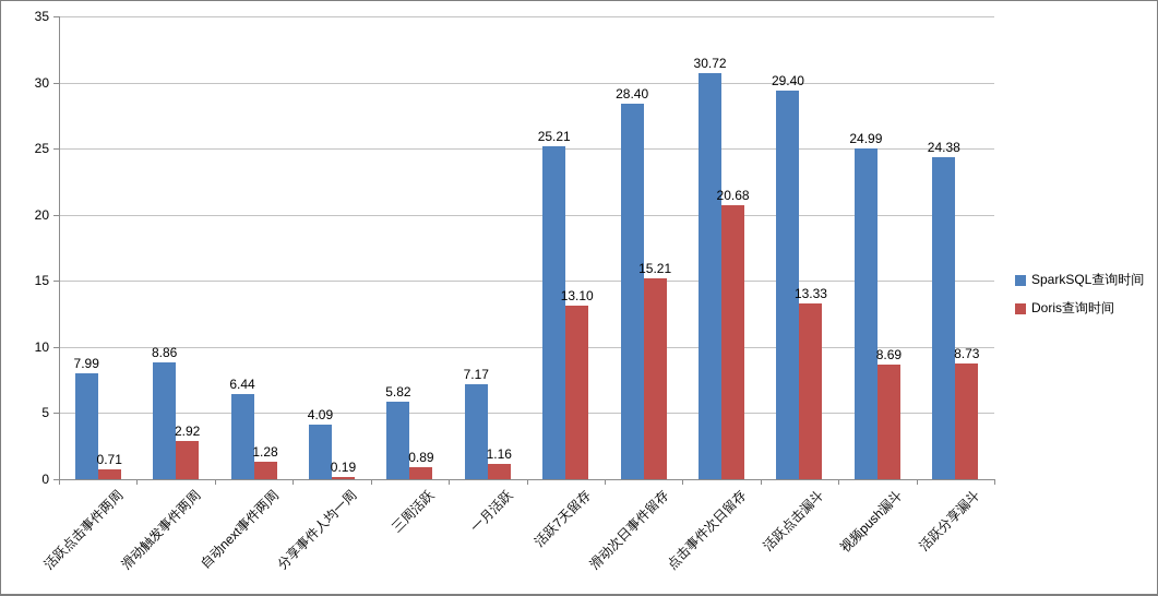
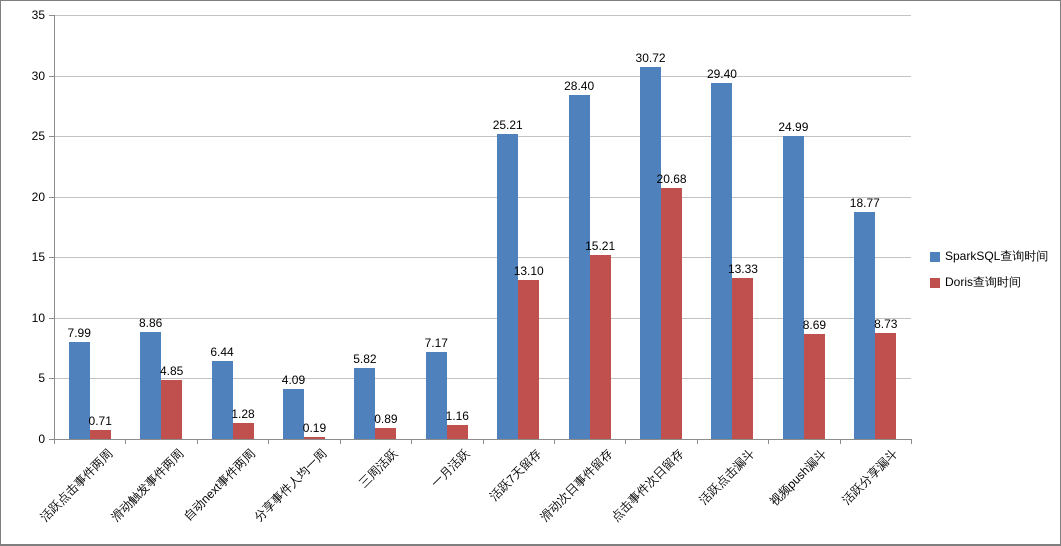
Doris查询时间/滑动触发事件两周: 2.92 -> 4.85
SparkSQL查询时间/活跃分享漏斗: 24.38 -> 18.77
